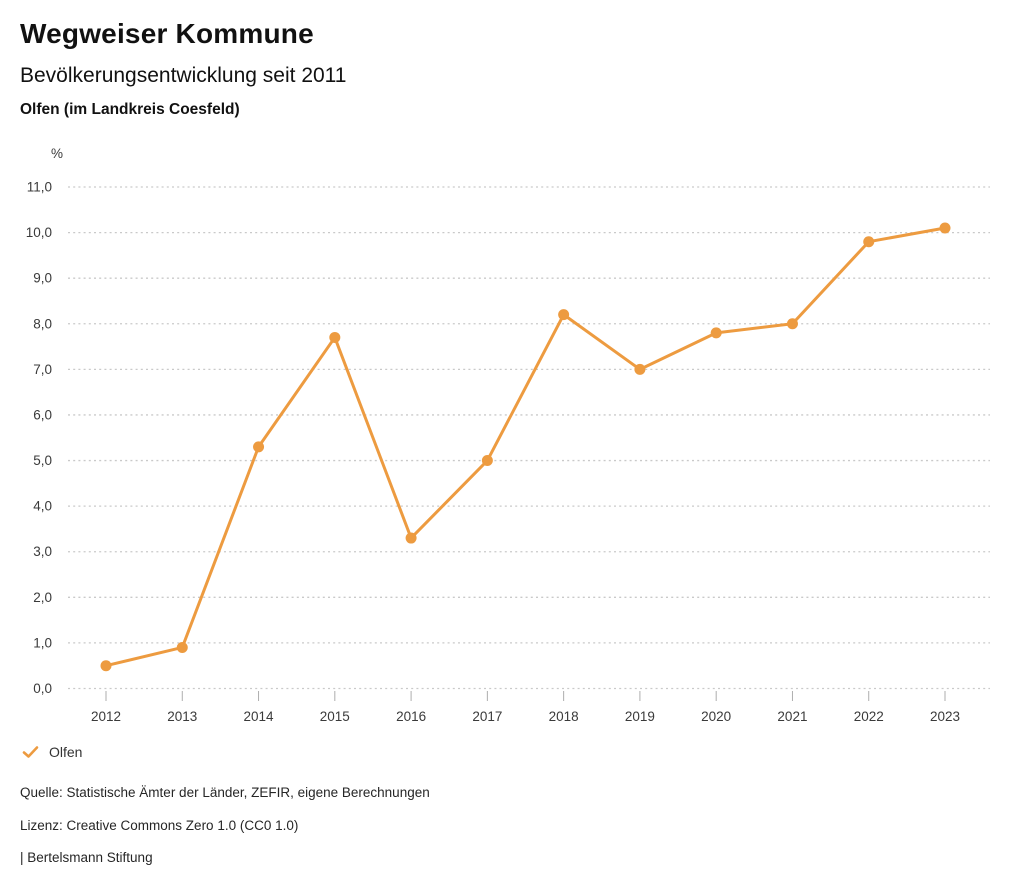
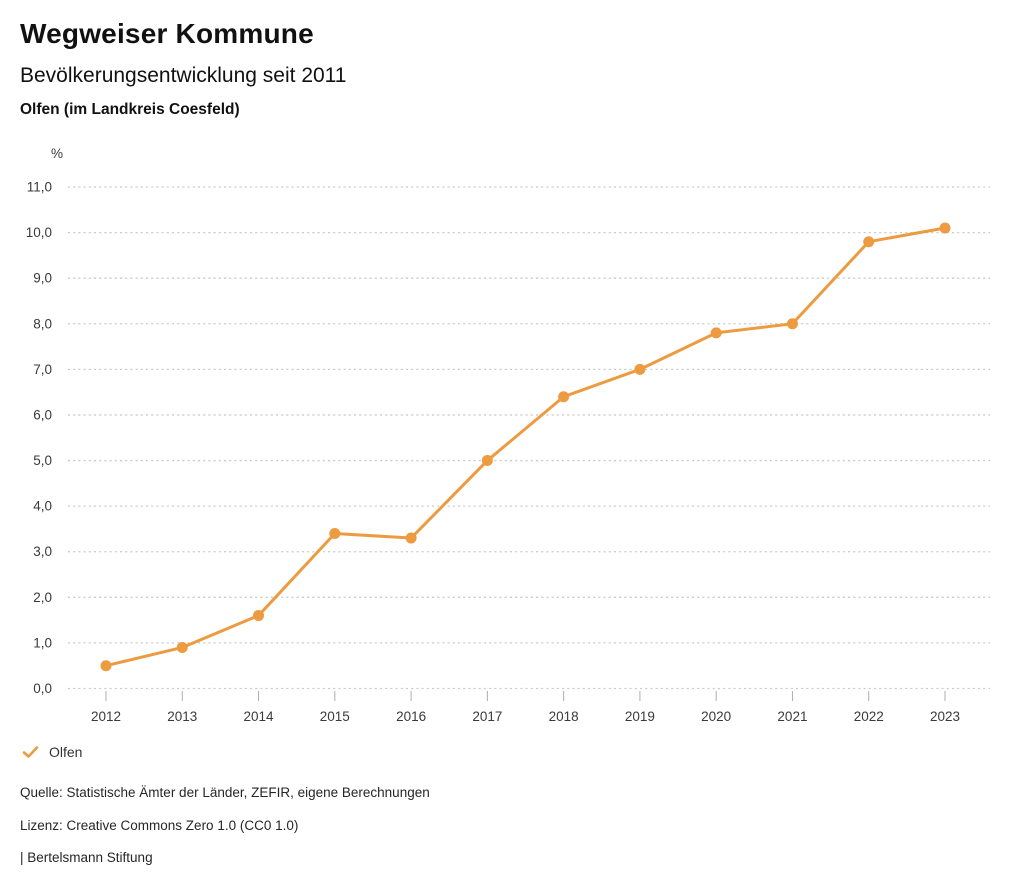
2014: 5,3 -> 1,6
2015: 7,7 -> 3,4
2018: 8,2 -> 6,4
